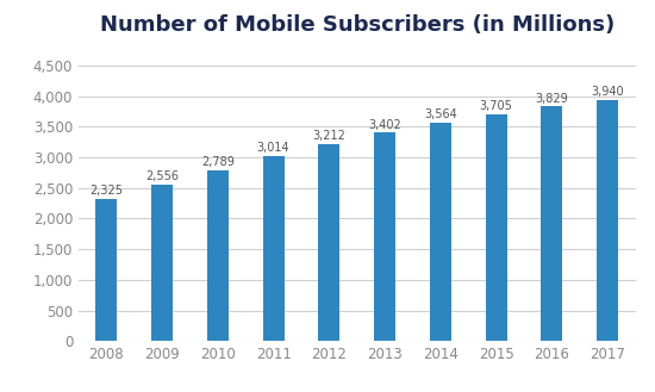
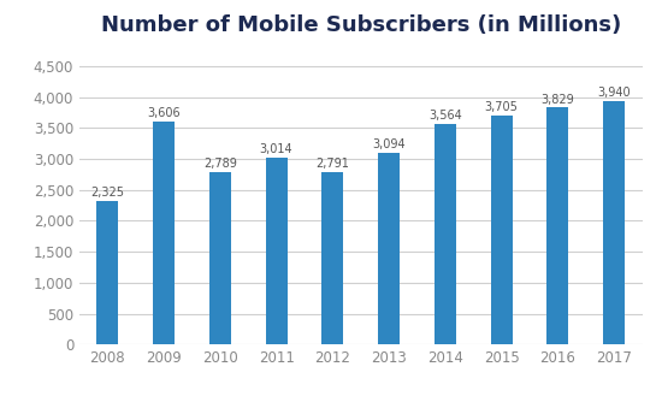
2009: 2,556 -> 3,606
2012: 3,212 -> 2,791
2013: 3,402 -> 3,094
